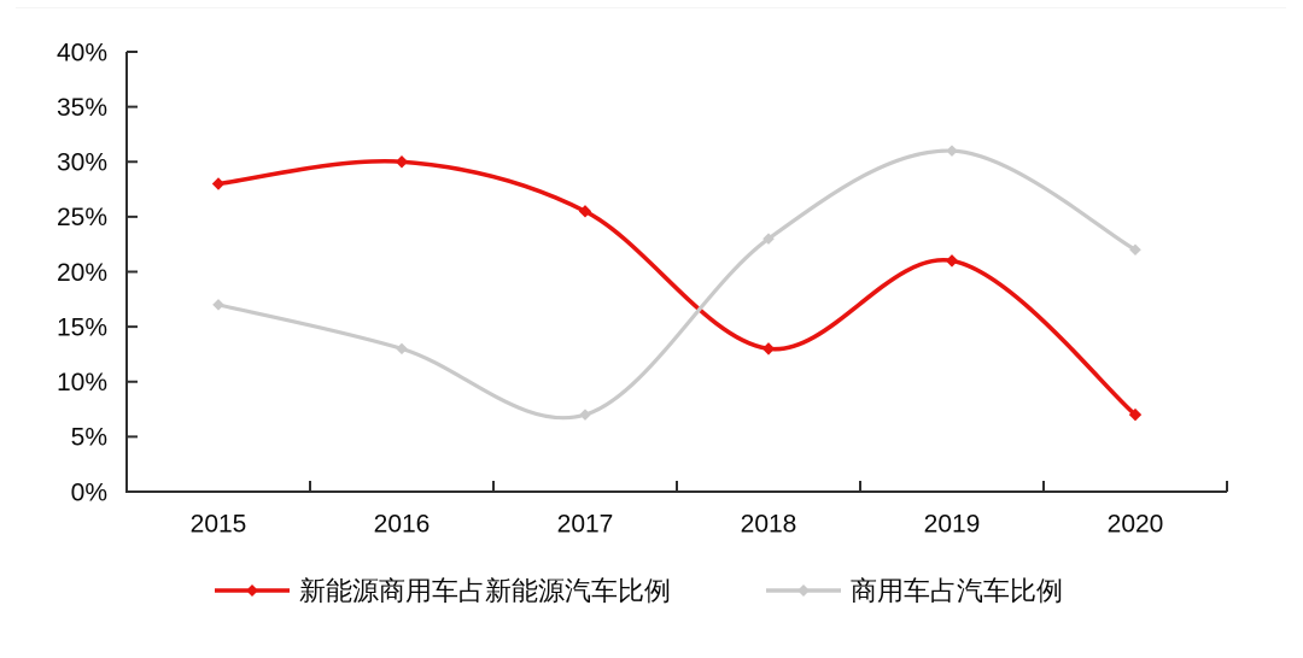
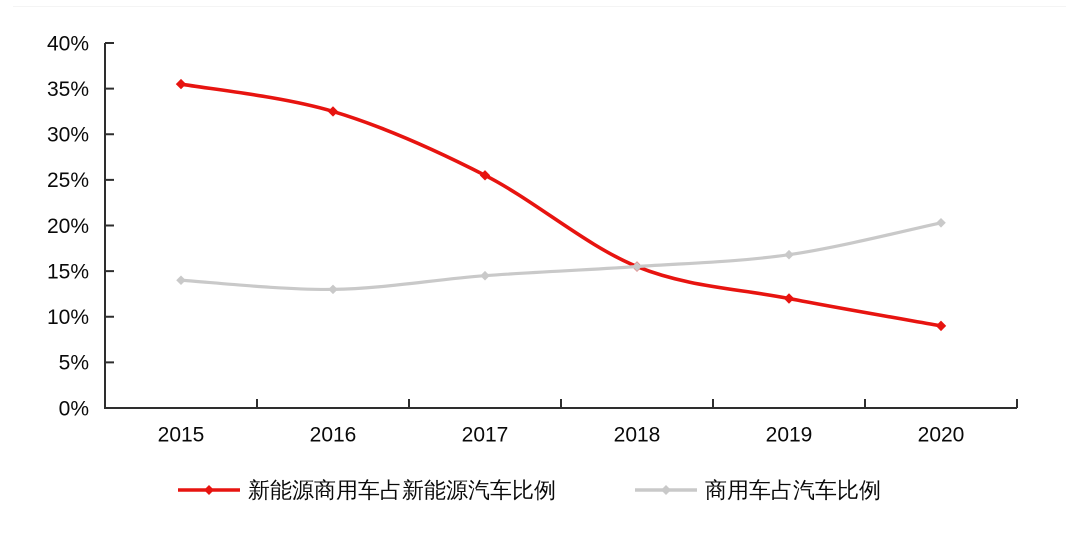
新能源商用车占新能源汽车比例/2015: 28% -> 36%
商用车占汽车比例/2015: 17% -> 14%
新能源商用车占新能源汽车比例/2016: 30% -> 32%
商用车占汽车比例/2017: 7% -> 14%
新能源商用车占新能源汽车比例/2018: 13% -> 16%
商用车占汽车比例/2018: 23% -> 16%
新能源商用车占新能源汽车比例/2019: 21% -> 12%
商用车占汽车比例/2019: 31% -> 17%
新能源商用车占新能源汽车比例/2020: 7% -> 9%
商用车占汽车比例/2020: 22% -> 20%
